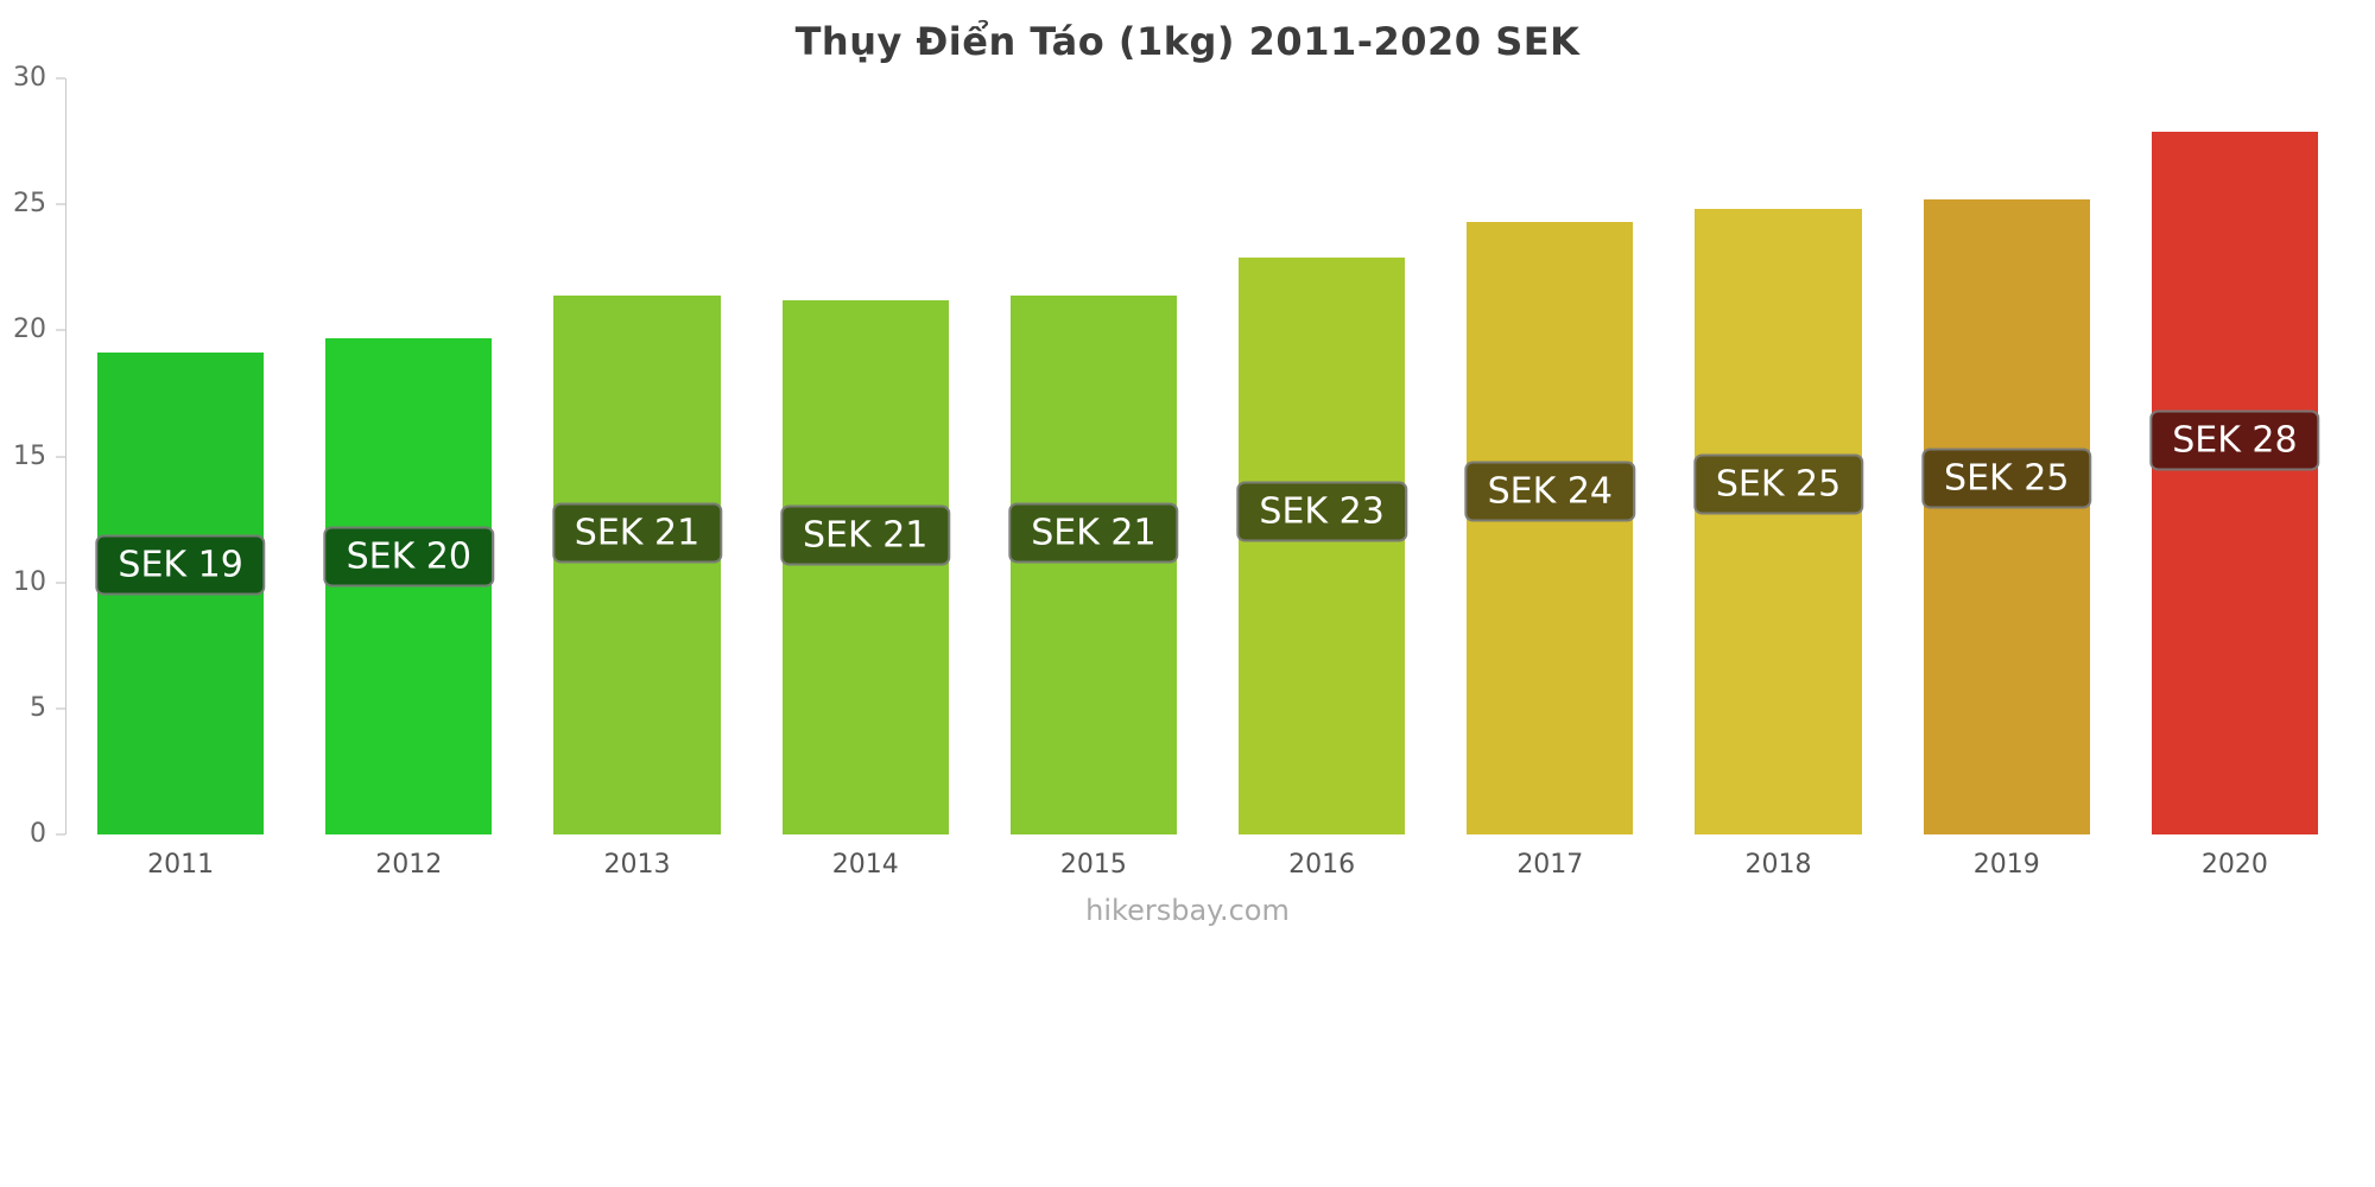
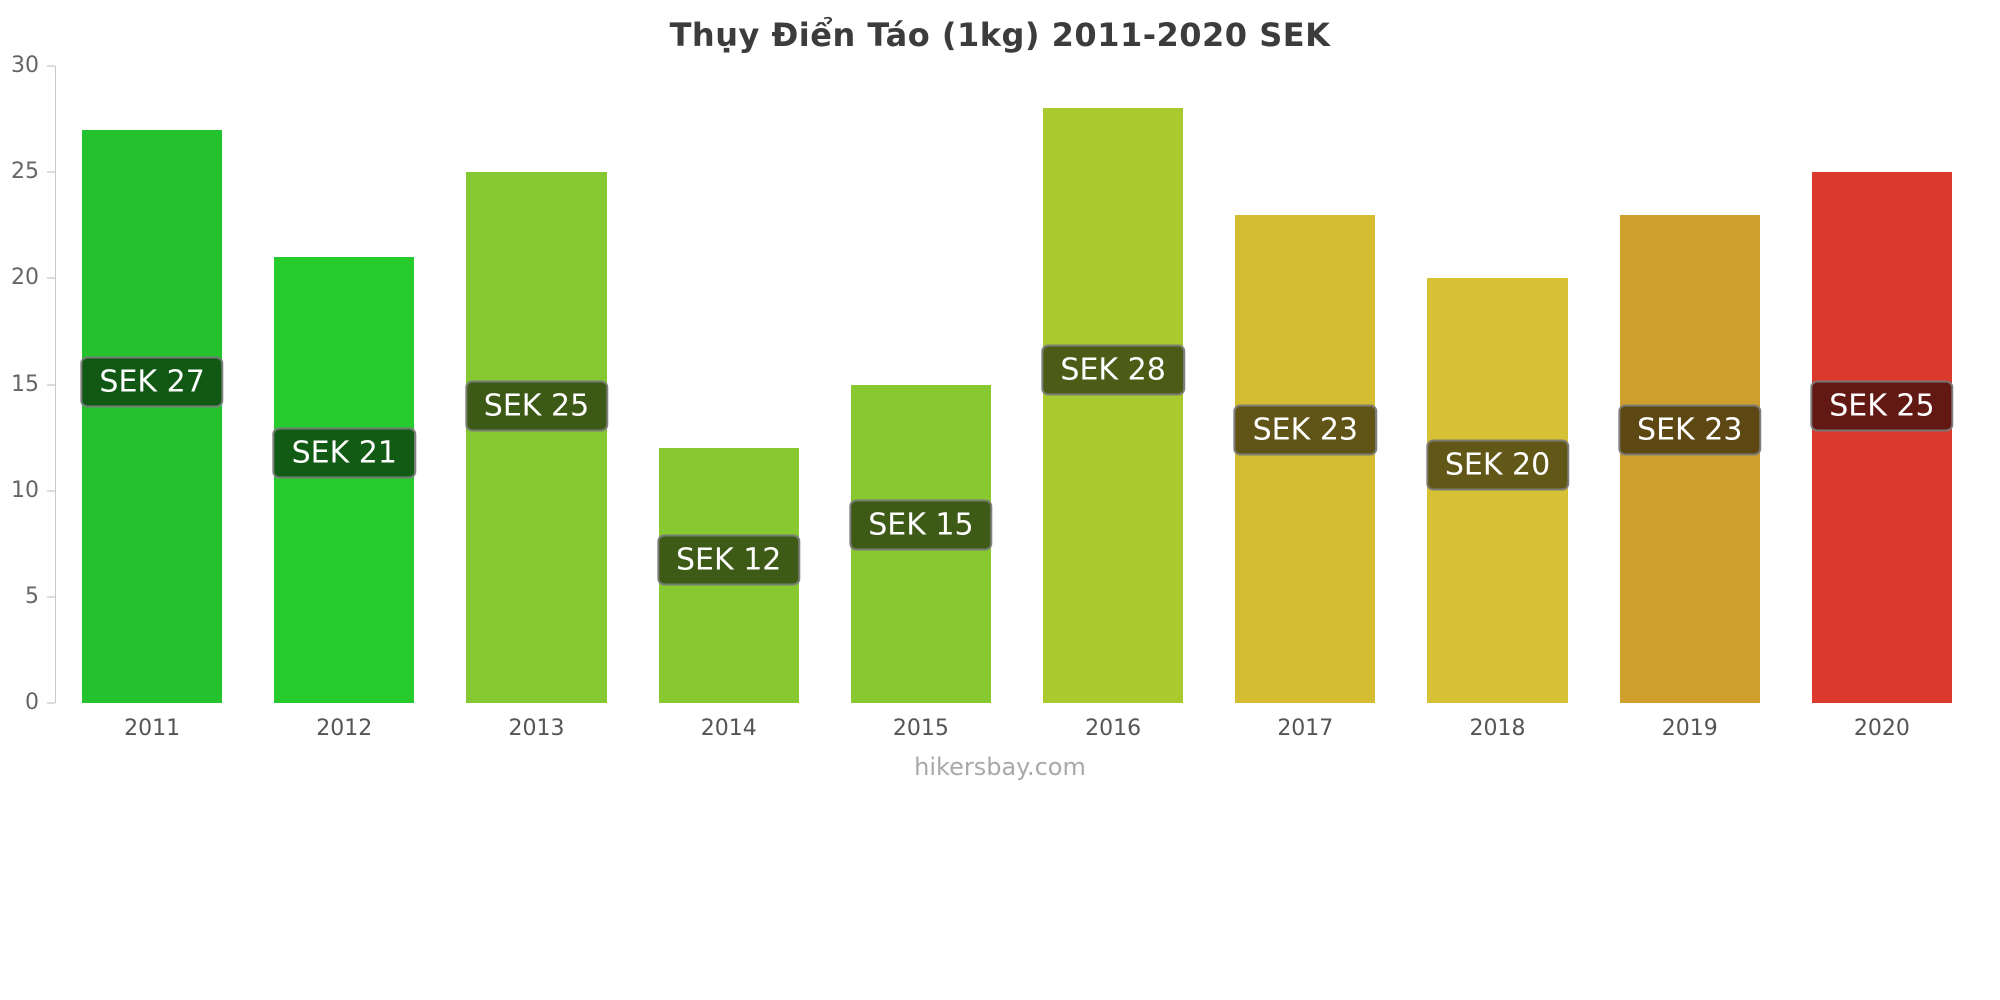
2011: 19 -> 27
2012: 20 -> 21
2013: 21 -> 25
2014: 21 -> 12
2015: 21 -> 15
2016: 23 -> 28
2017: 24 -> 23
2018: 25 -> 20
2019: 25 -> 23
2020: 28 -> 25
